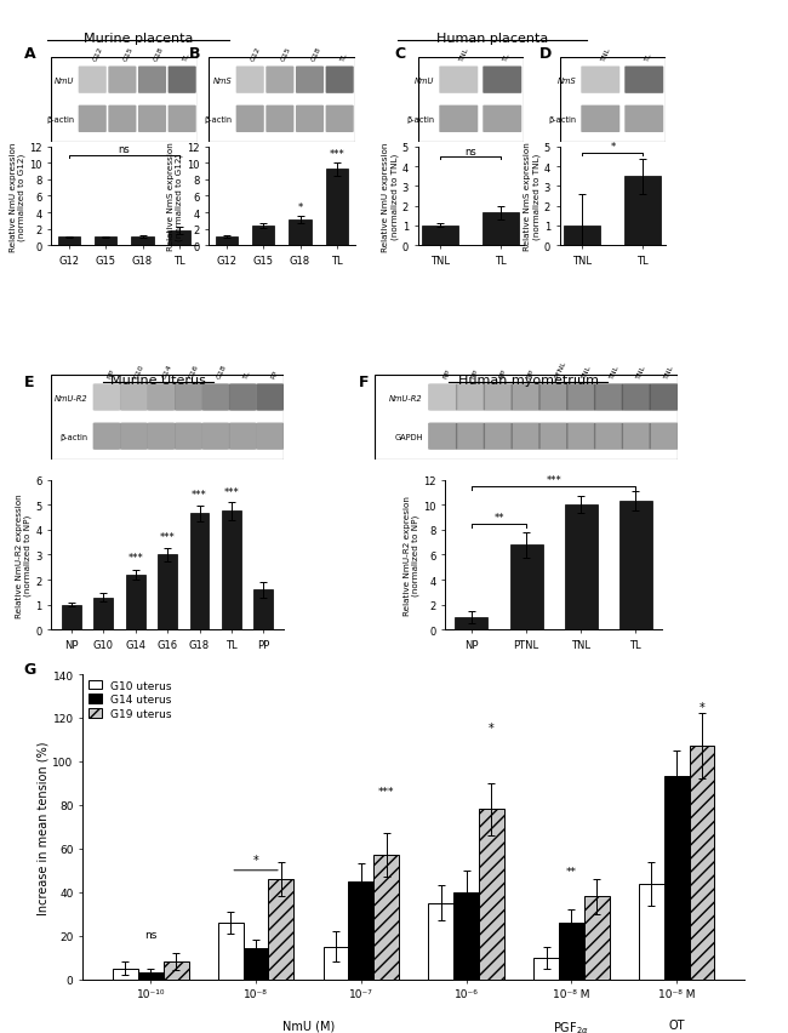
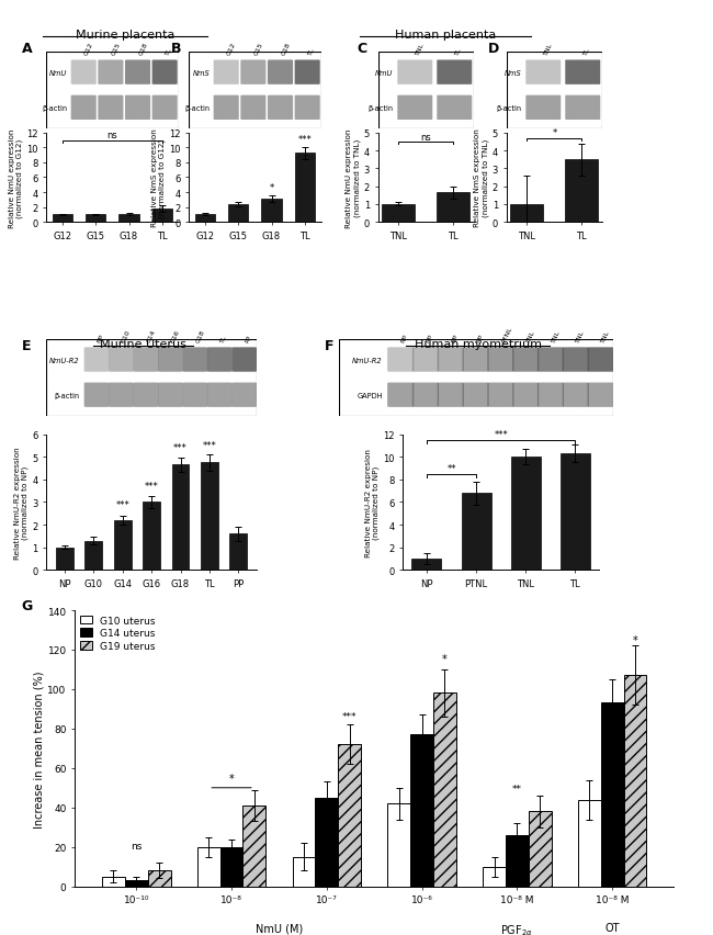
G10 uterus/10⁻⁸: 26 -> 20
G14 uterus/10⁻⁸: 14 -> 20
G19 uterus/10⁻⁸: 46 -> 41
G19 uterus/10⁻⁷: 57 -> 72
G10 uterus/10⁻⁶: 35 -> 42
G14 uterus/10⁻⁶: 40 -> 77
G19 uterus/10⁻⁶: 78 -> 98
